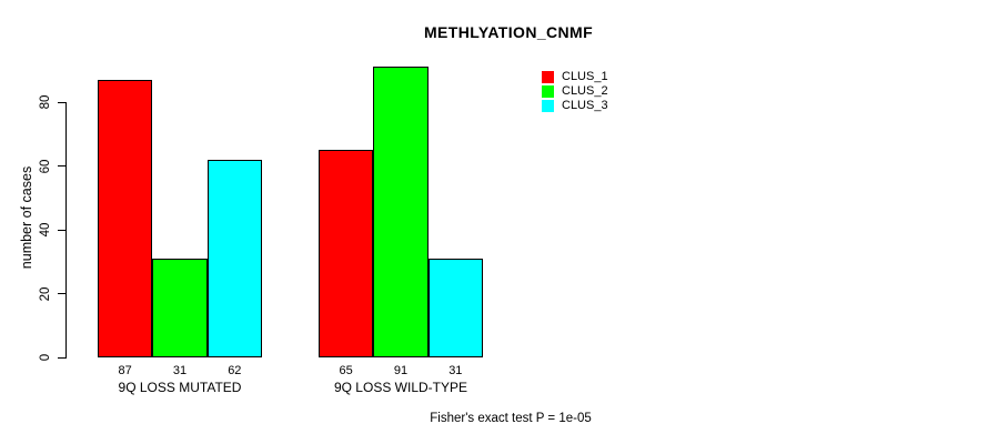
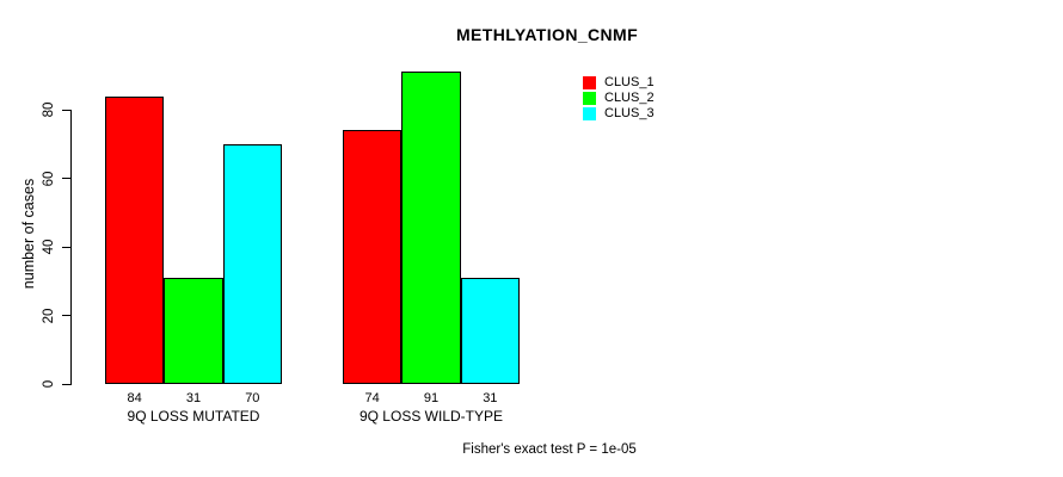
CLUS_1/9Q LOSS MUTATED: 87 -> 84
CLUS_3/9Q LOSS MUTATED: 62 -> 70
CLUS_1/9Q LOSS WILD-TYPE: 65 -> 74
